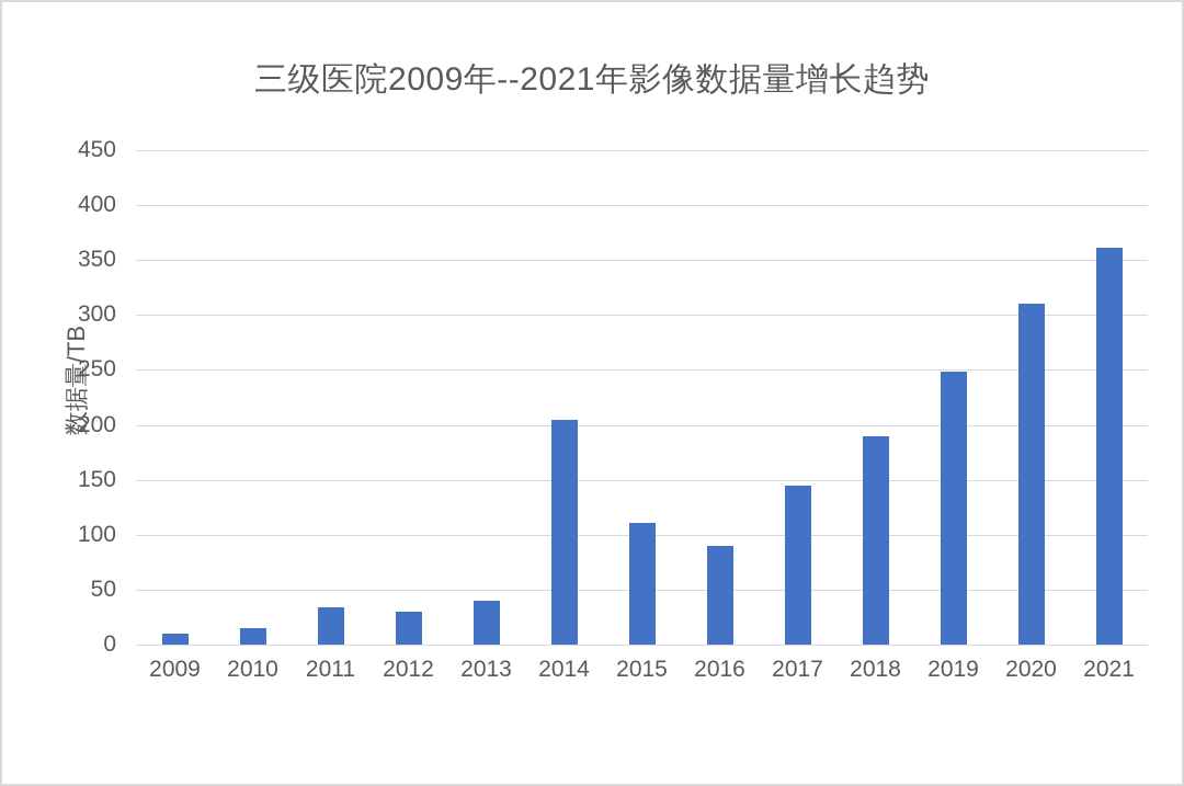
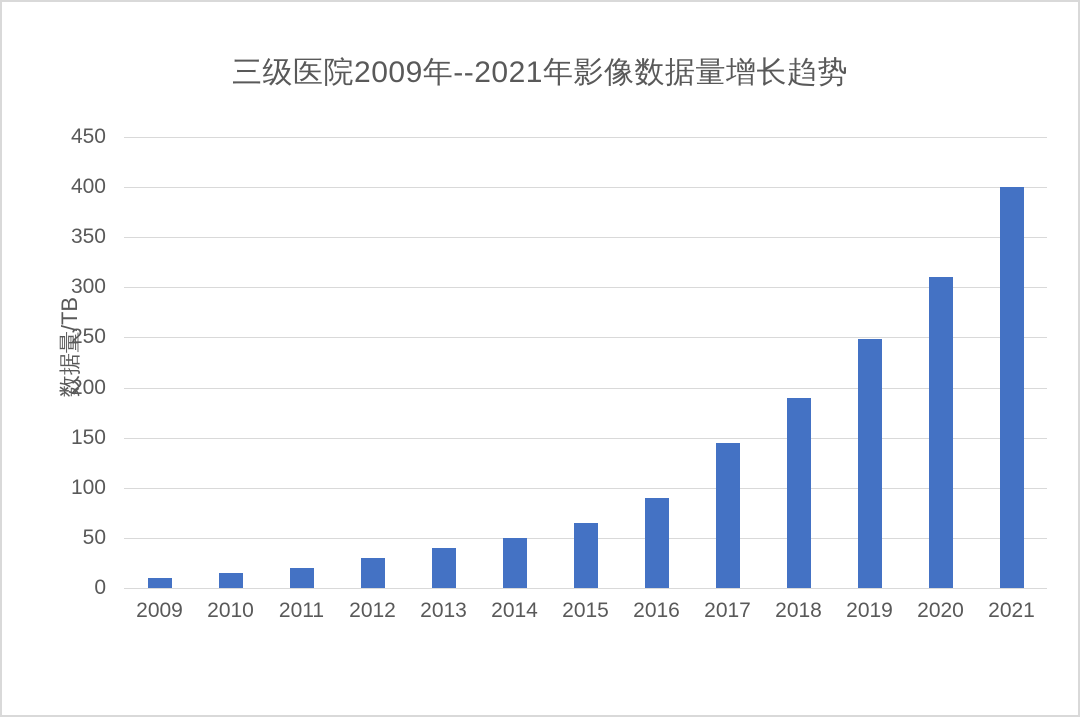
2011: 34 -> 20
2014: 205 -> 50
2015: 111 -> 65
2021: 361 -> 400
